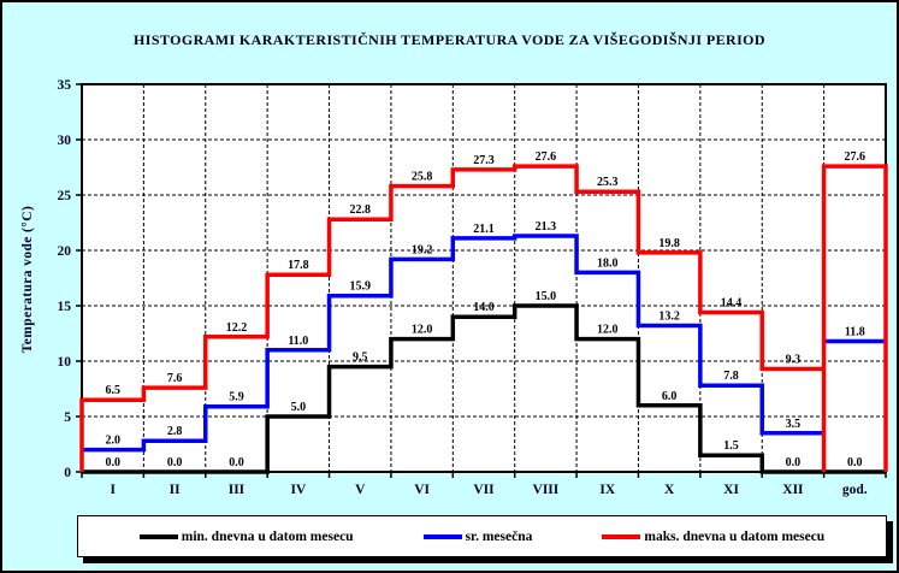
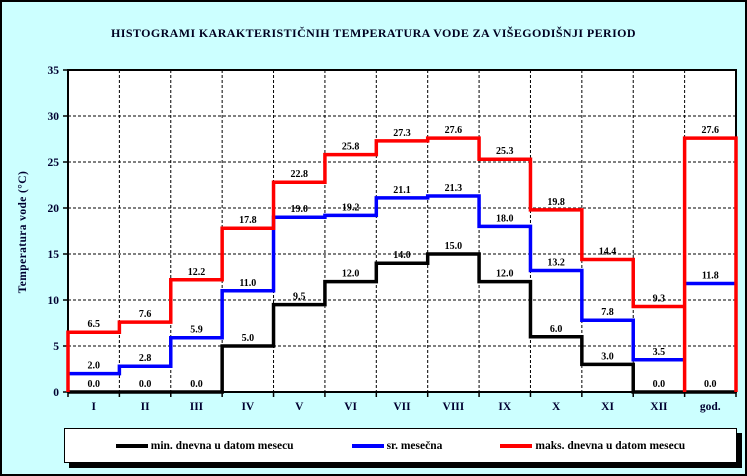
sr. mesečna/V: 15.9 -> 19.0
min. dnevna u datom mesecu/XI: 1.5 -> 3.0
